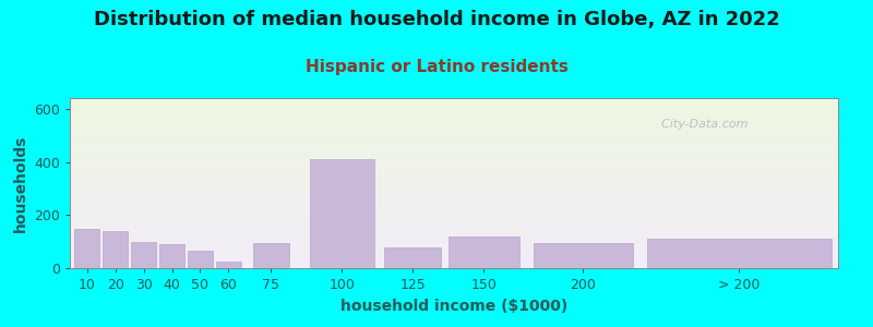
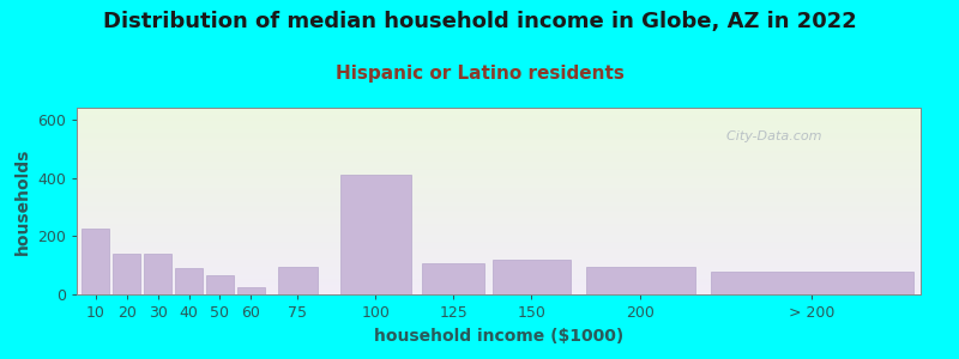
10: 148 -> 225
30: 100 -> 140
125: 80 -> 105
> 200: 110 -> 80
